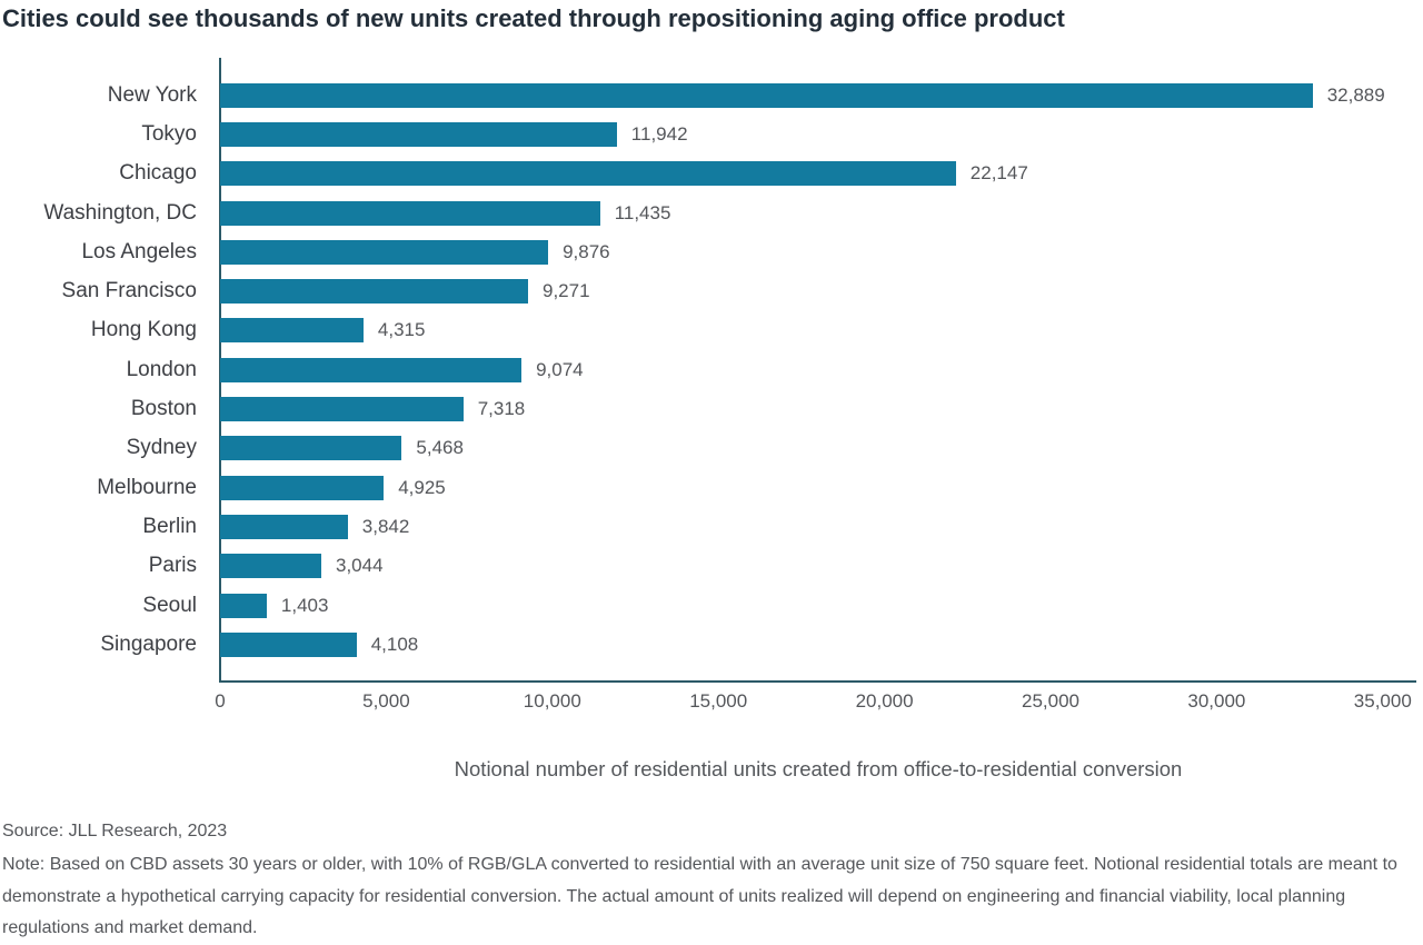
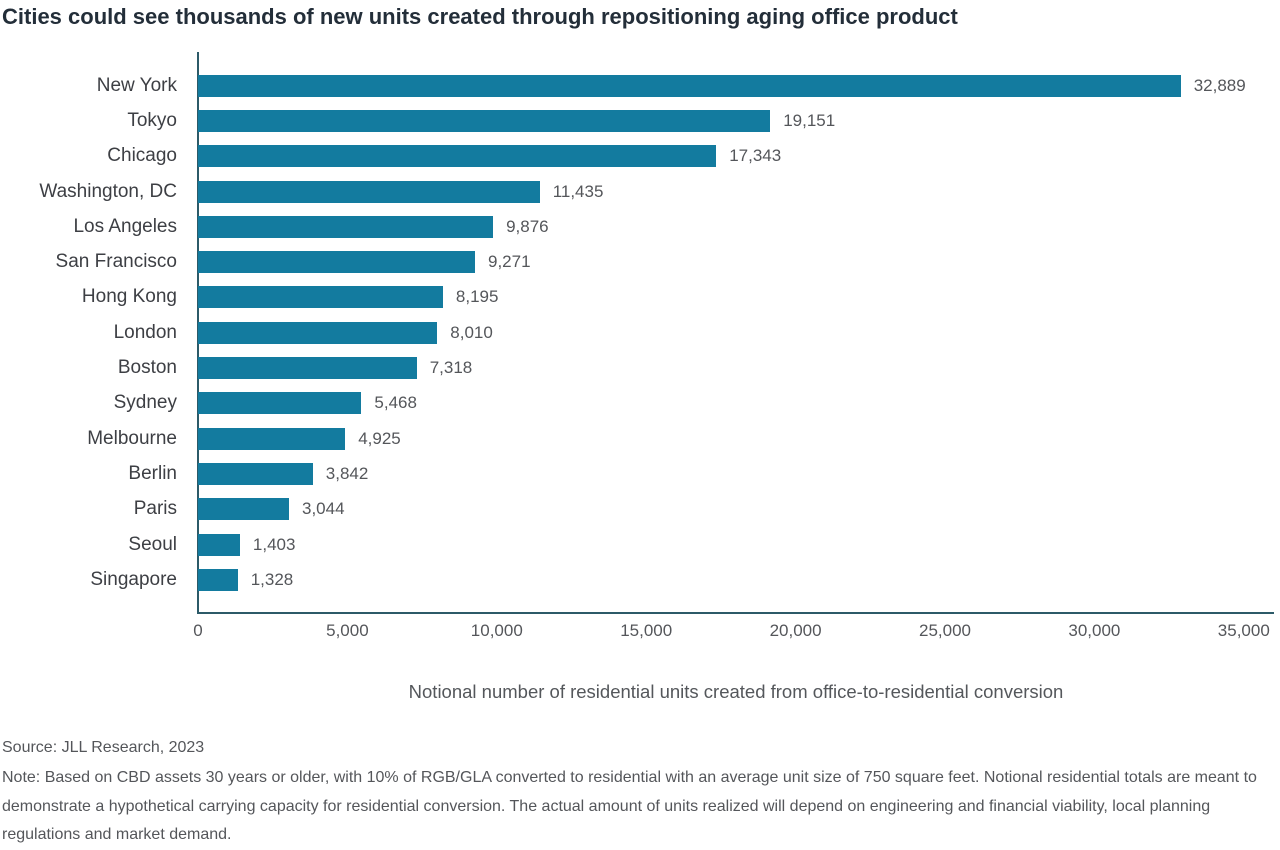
Tokyo: 11,942 -> 19,151
Chicago: 22,147 -> 17,343
Hong Kong: 4,315 -> 8,195
London: 9,074 -> 8,010
Singapore: 4,108 -> 1,328
